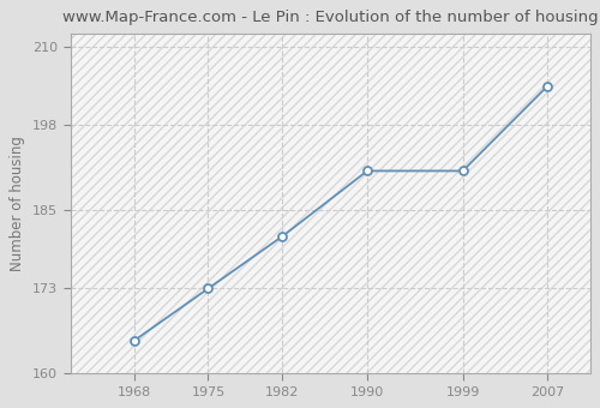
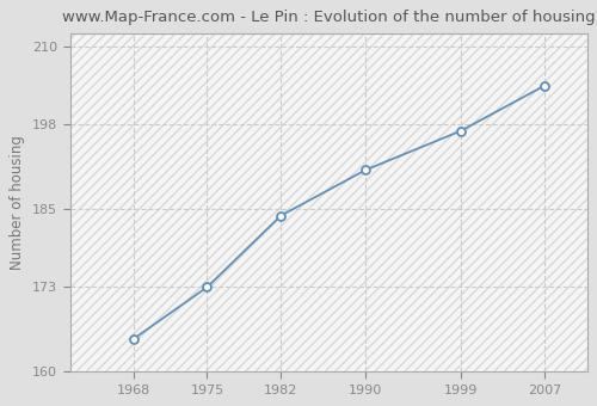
1982: 181 -> 184
1999: 191 -> 197
